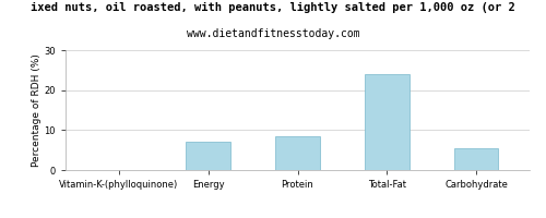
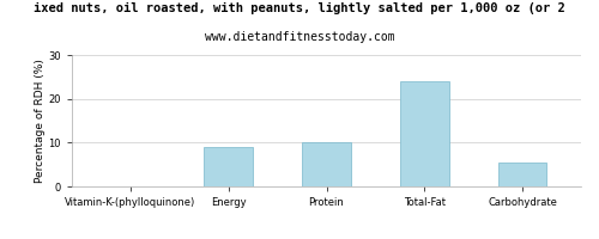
Energy: 7.0 -> 9.0
Protein: 8.5 -> 10.0
